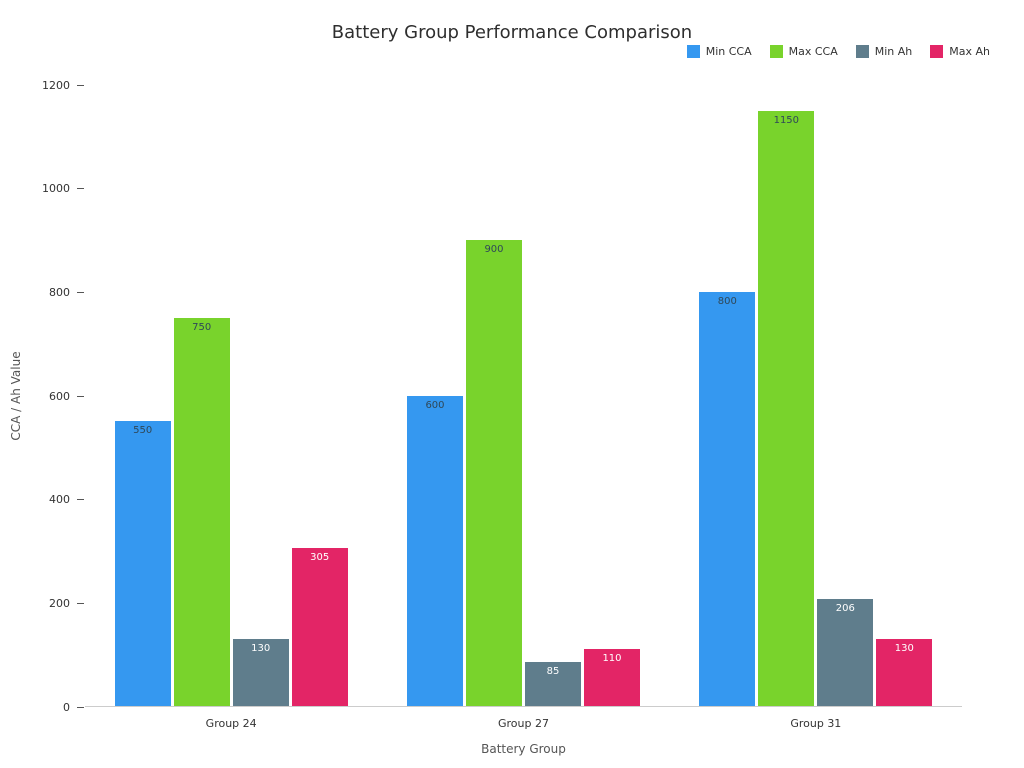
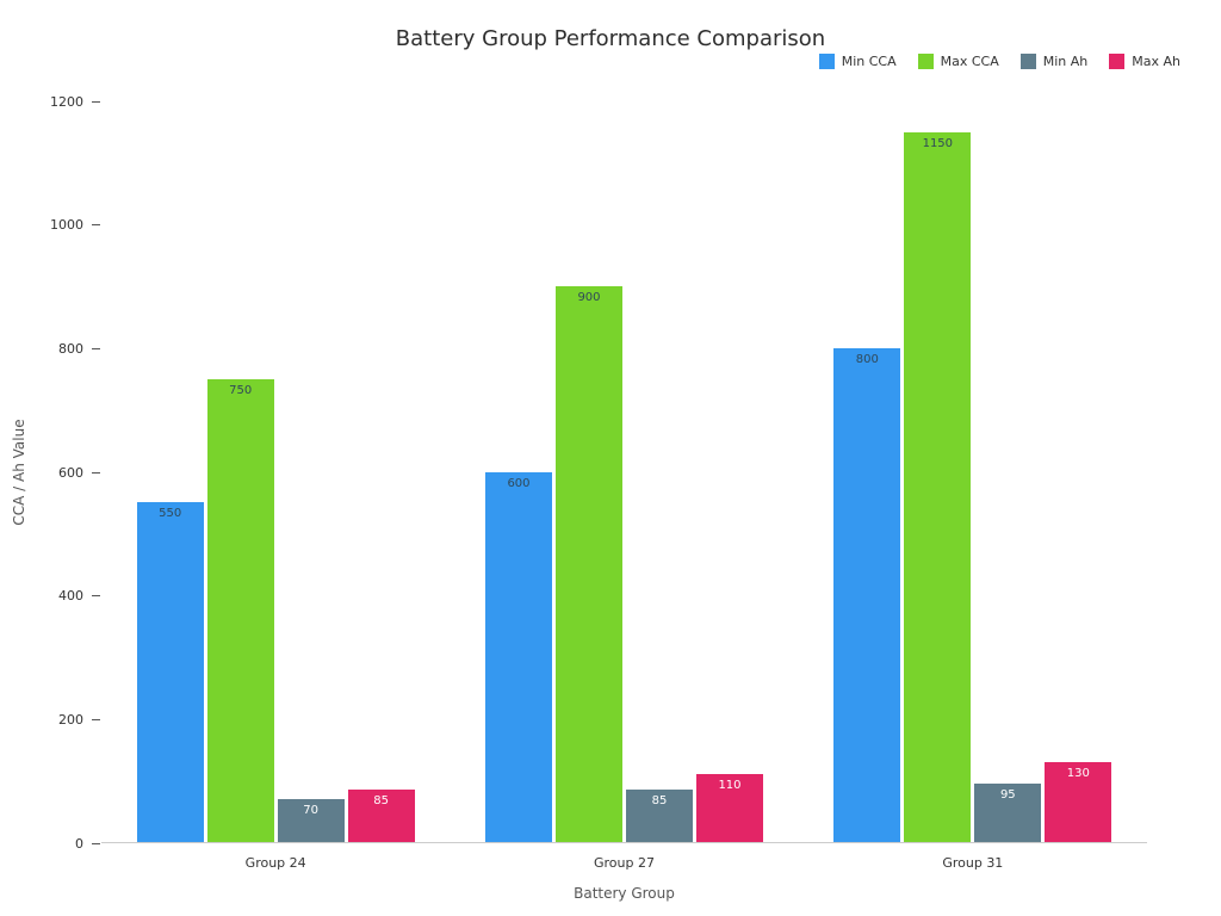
Min Ah/Group 24: 130 -> 70
Max Ah/Group 24: 305 -> 85
Min Ah/Group 31: 206 -> 95
